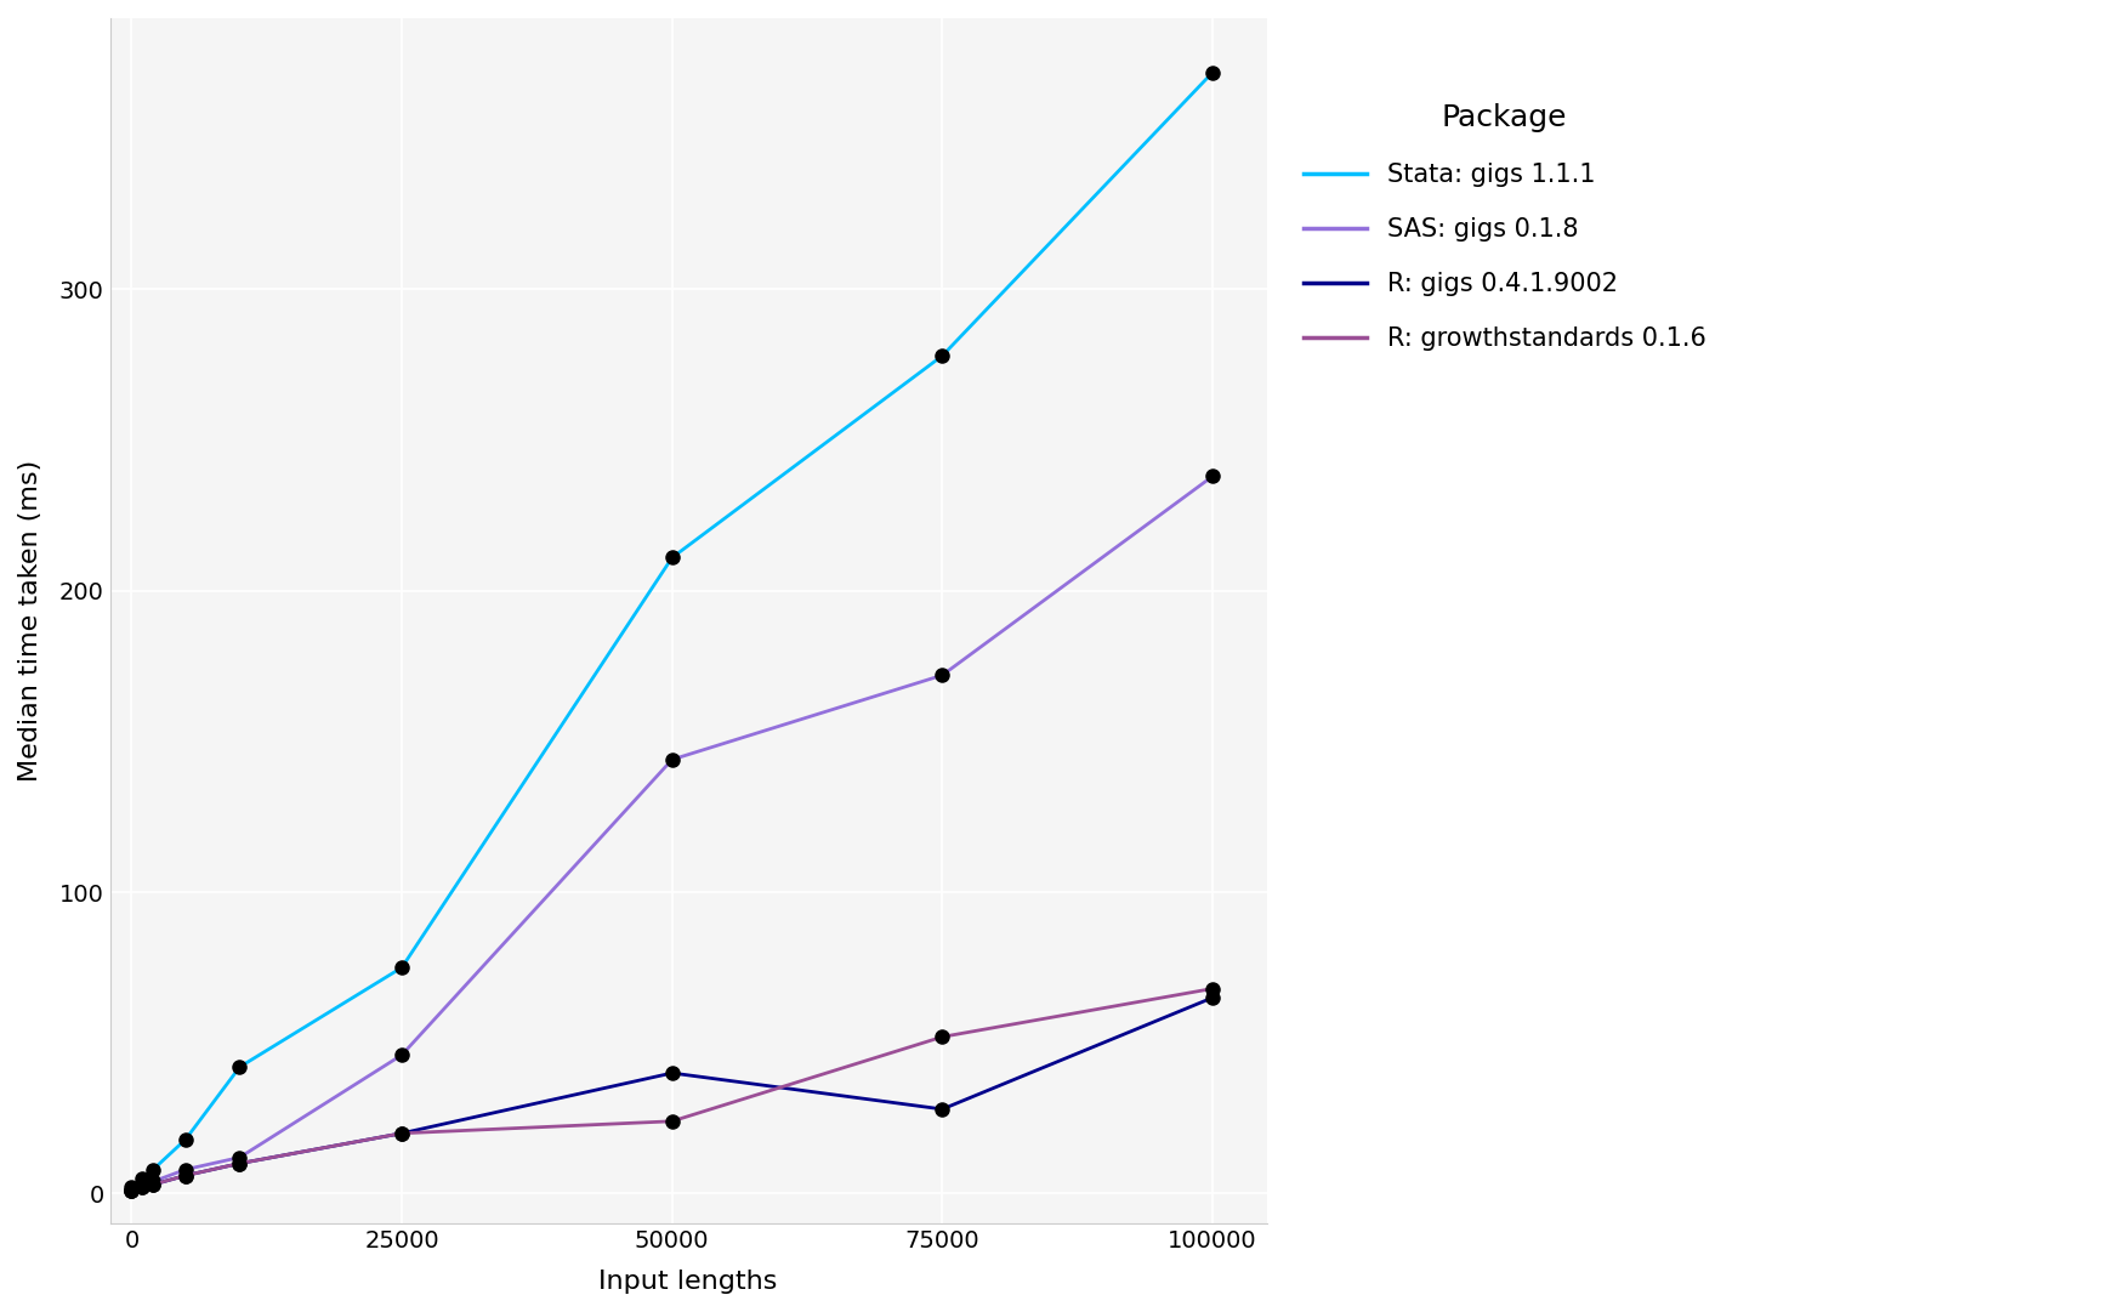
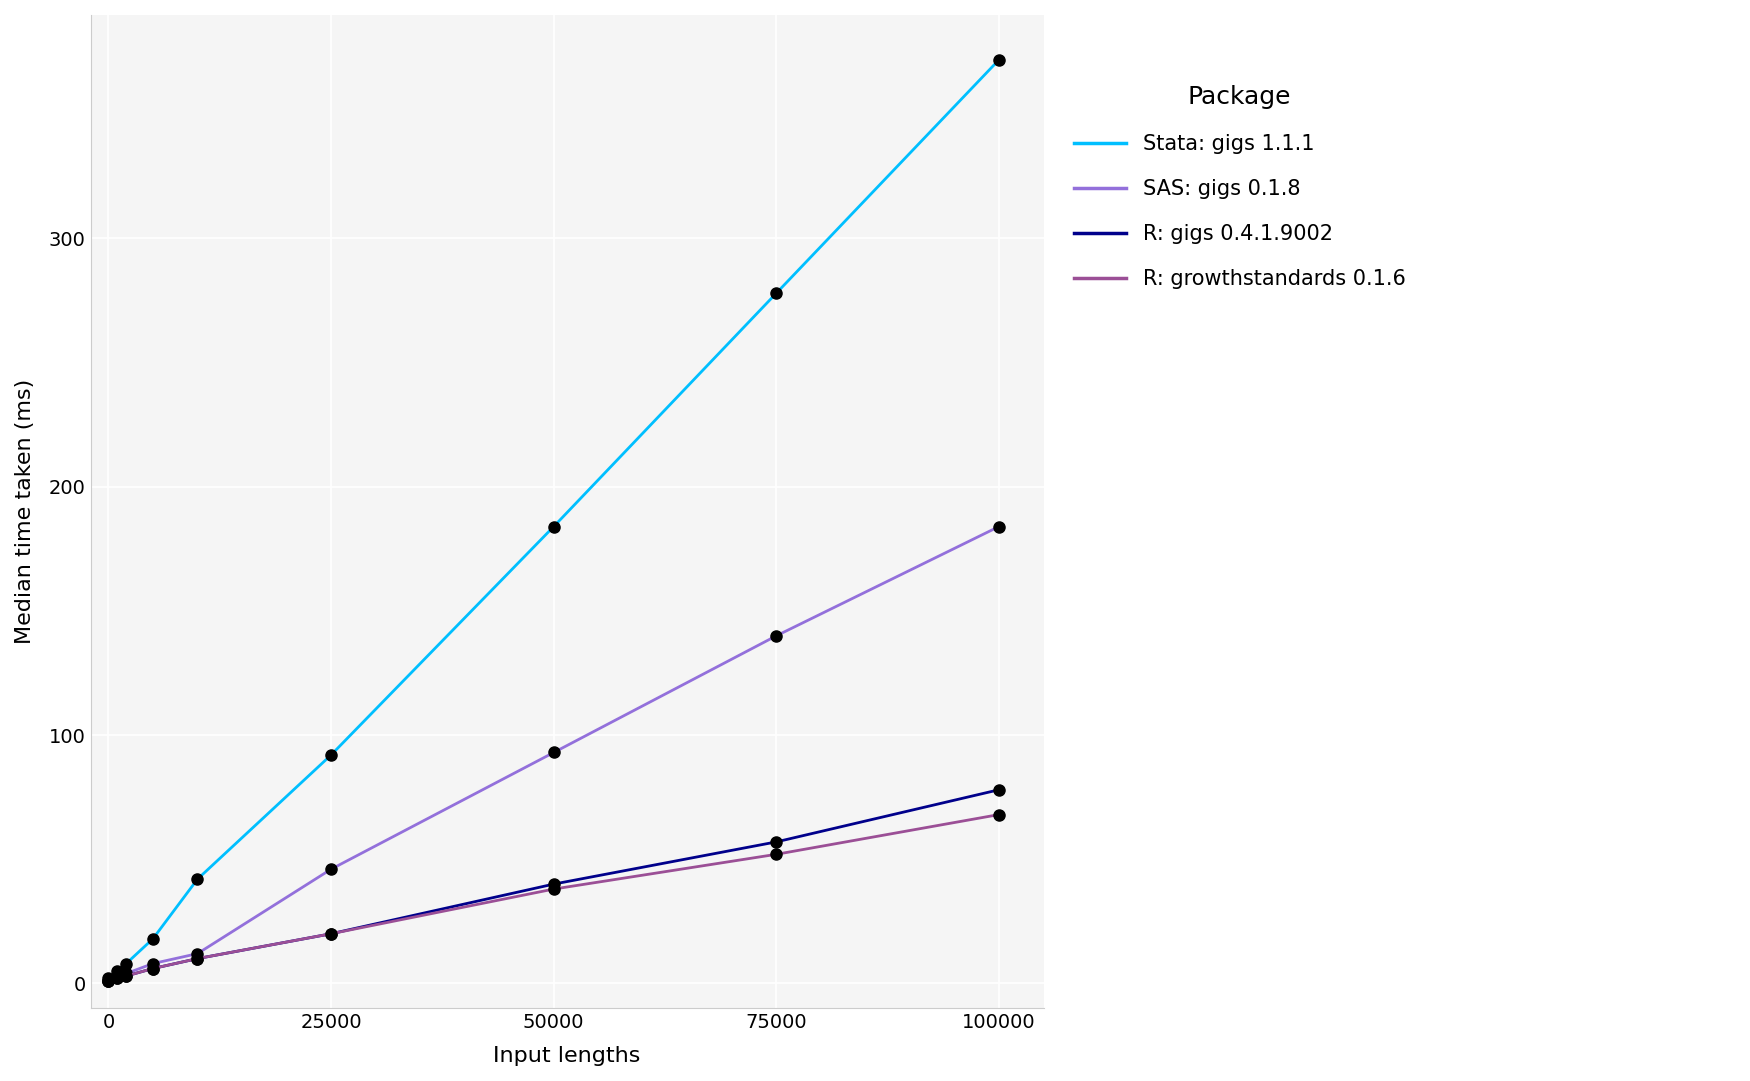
Stata: gigs 1.1.1/25000: 75 -> 92
Stata: gigs 1.1.1/50000: 211 -> 184
SAS: gigs 0.1.8/50000: 144 -> 93
R: growthstandards 0.1.6/50000: 24 -> 38
SAS: gigs 0.1.8/75000: 172 -> 140
R: gigs 0.4.1.9002/75000: 28 -> 57
SAS: gigs 0.1.8/100000: 238 -> 184
R: gigs 0.4.1.9002/100000: 65 -> 78
